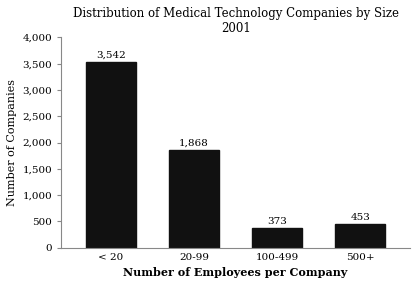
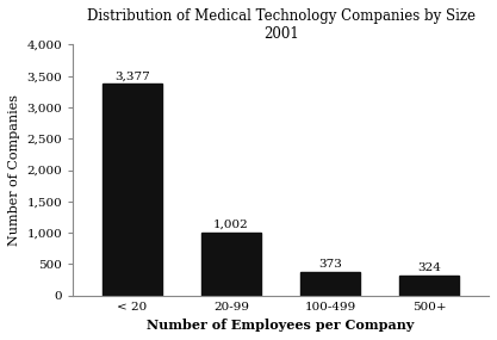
< 20: 3,542 -> 3,377
20-99: 1,868 -> 1,002
500+: 453 -> 324
